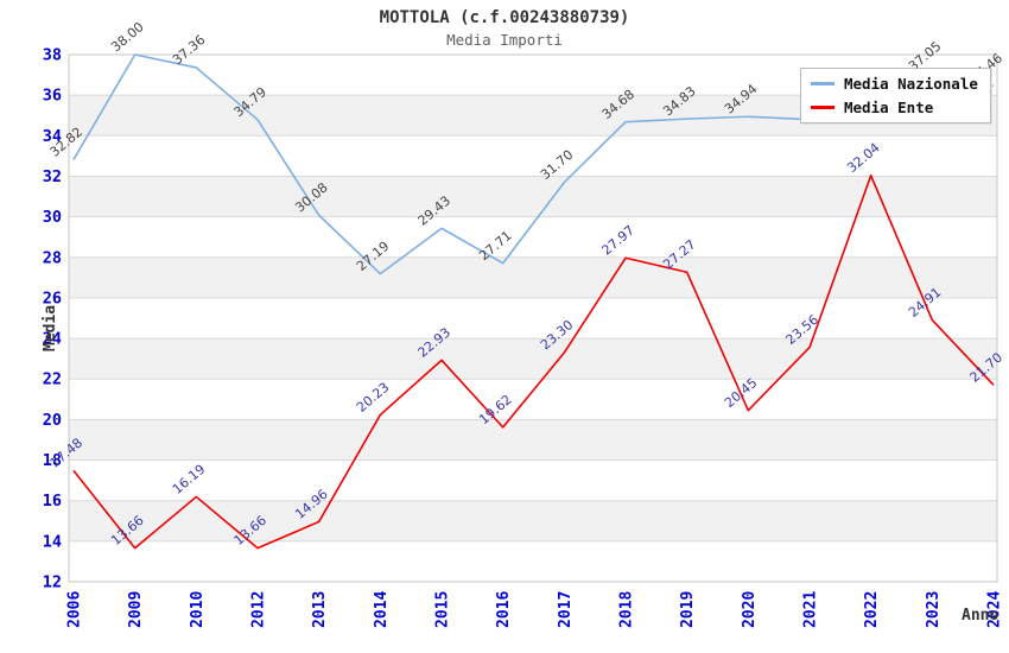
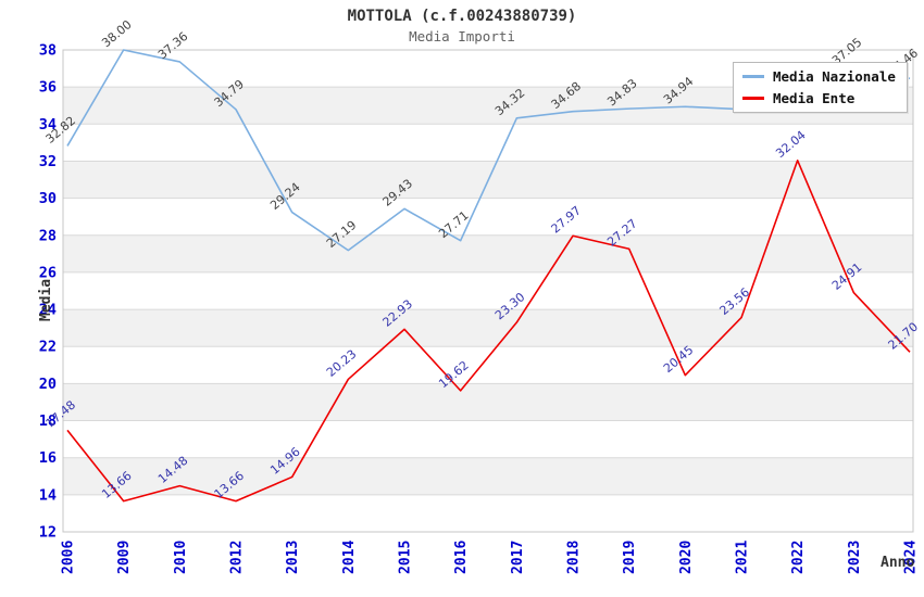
Media Ente/2010: 16.19 -> 14.48
Media Nazionale/2013: 30.08 -> 29.24
Media Nazionale/2017: 31.70 -> 34.32
